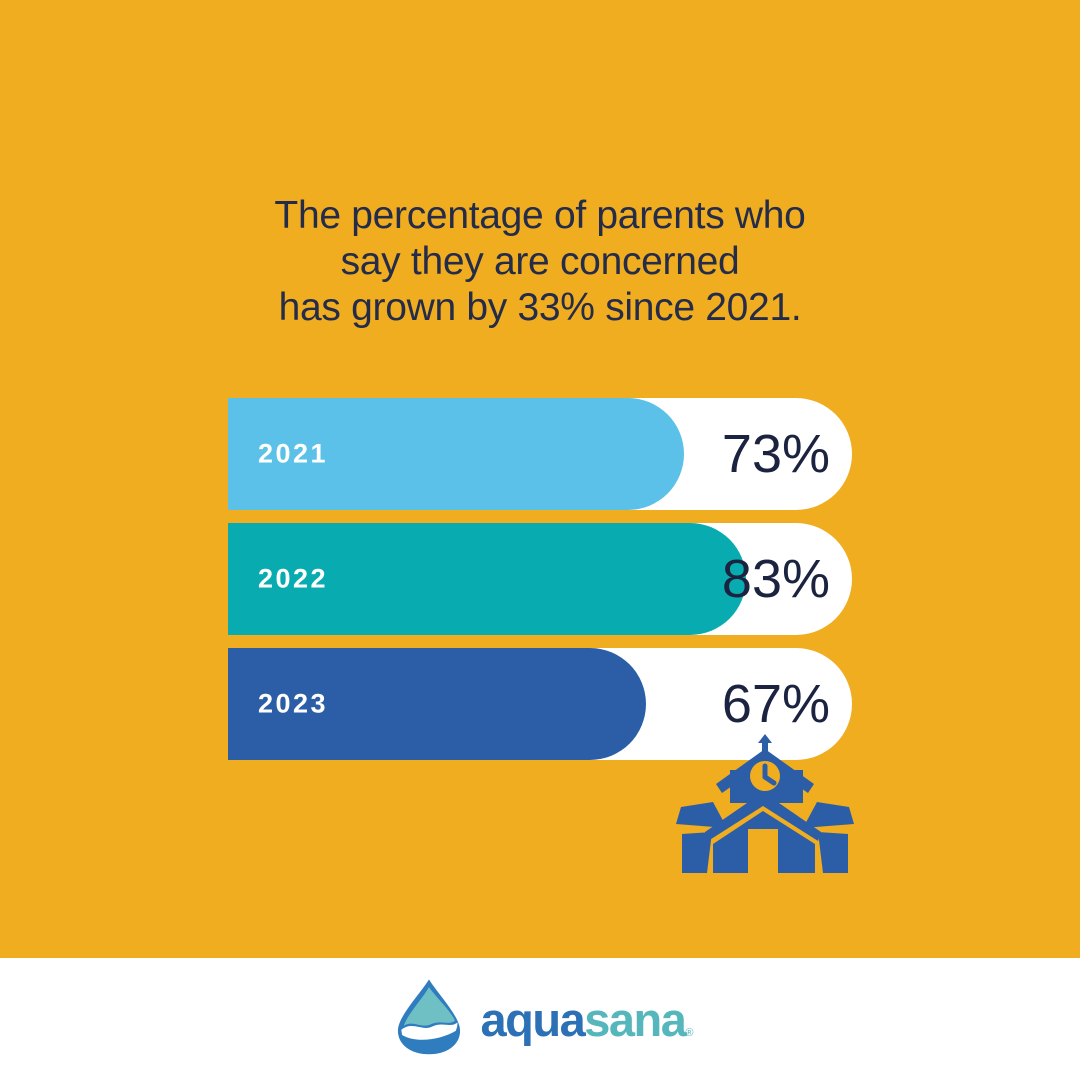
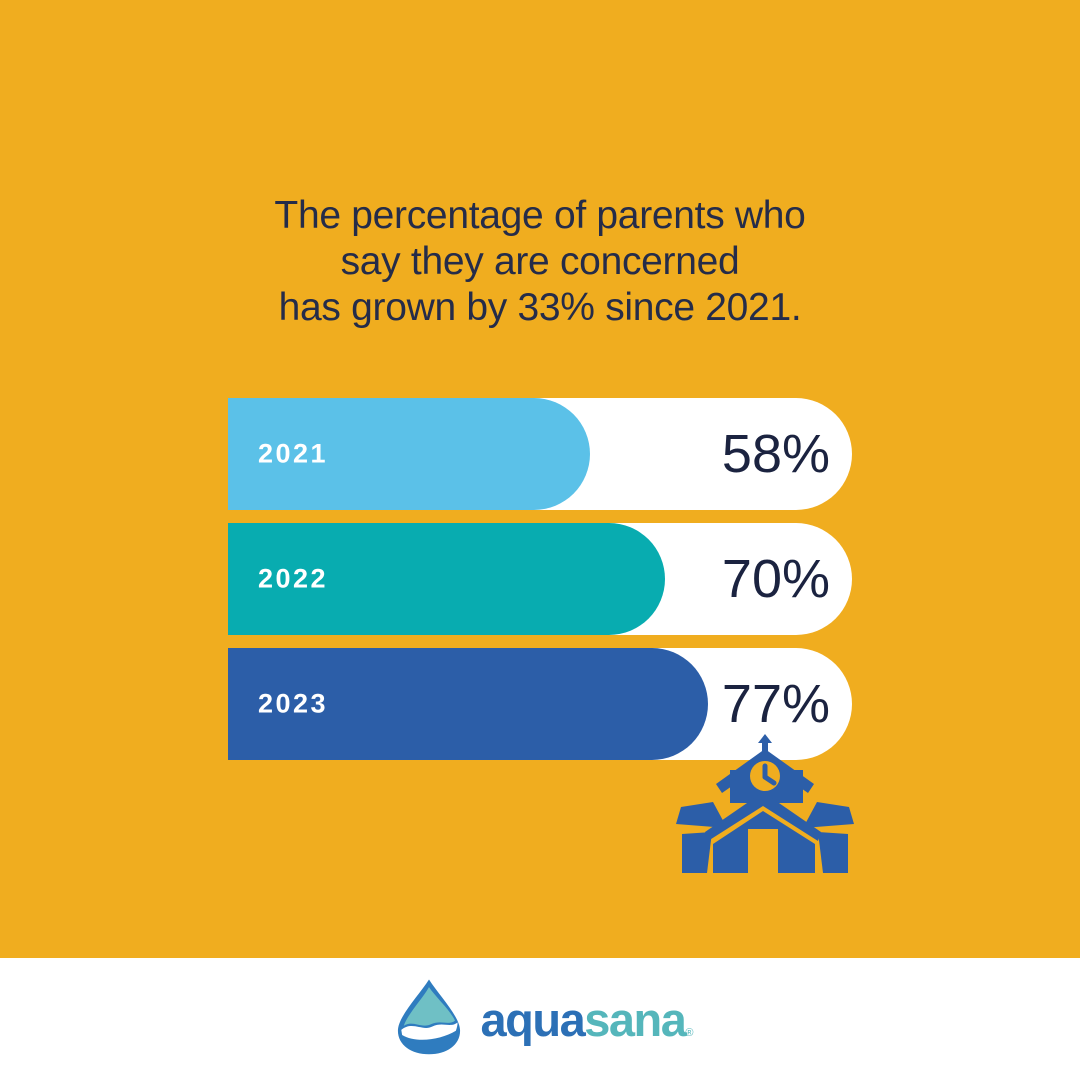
2021: 73% -> 58%
2022: 83% -> 70%
2023: 67% -> 77%
